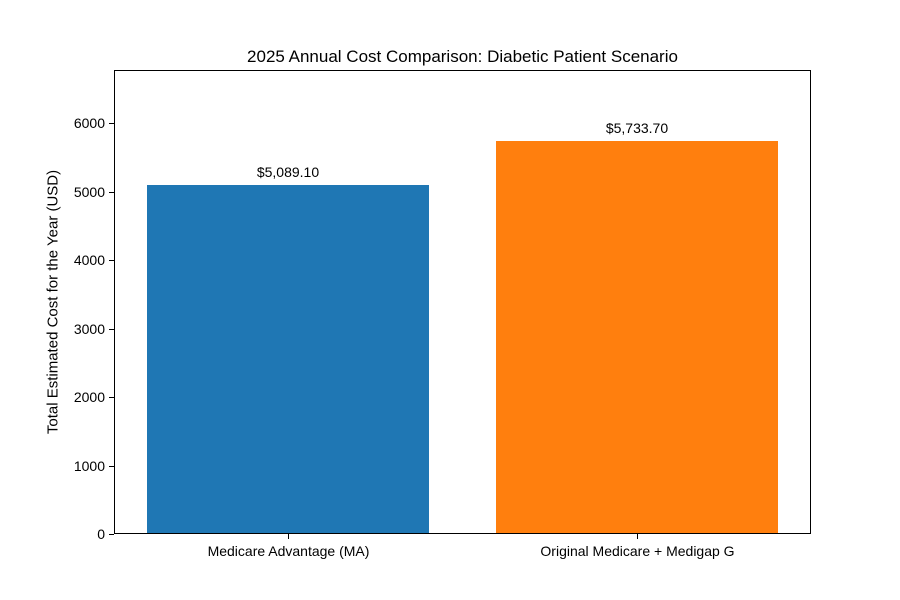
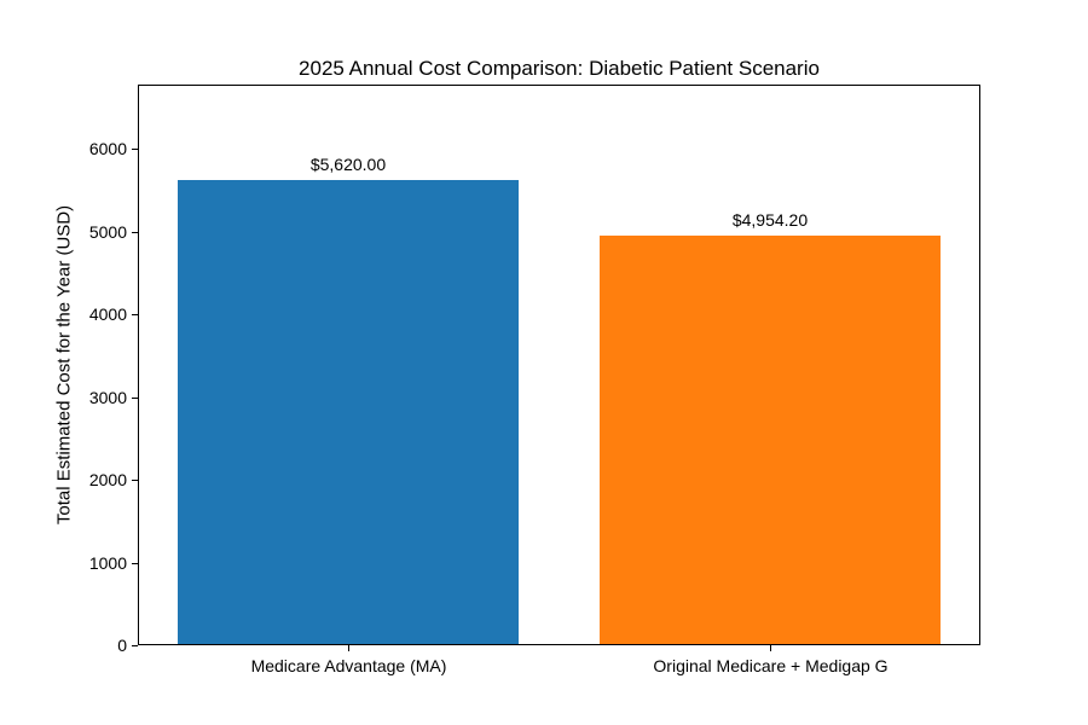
Medicare Advantage (MA): $5,089.10 -> $5,620.00
Original Medicare + Medigap G: $5,733.70 -> $4,954.20
